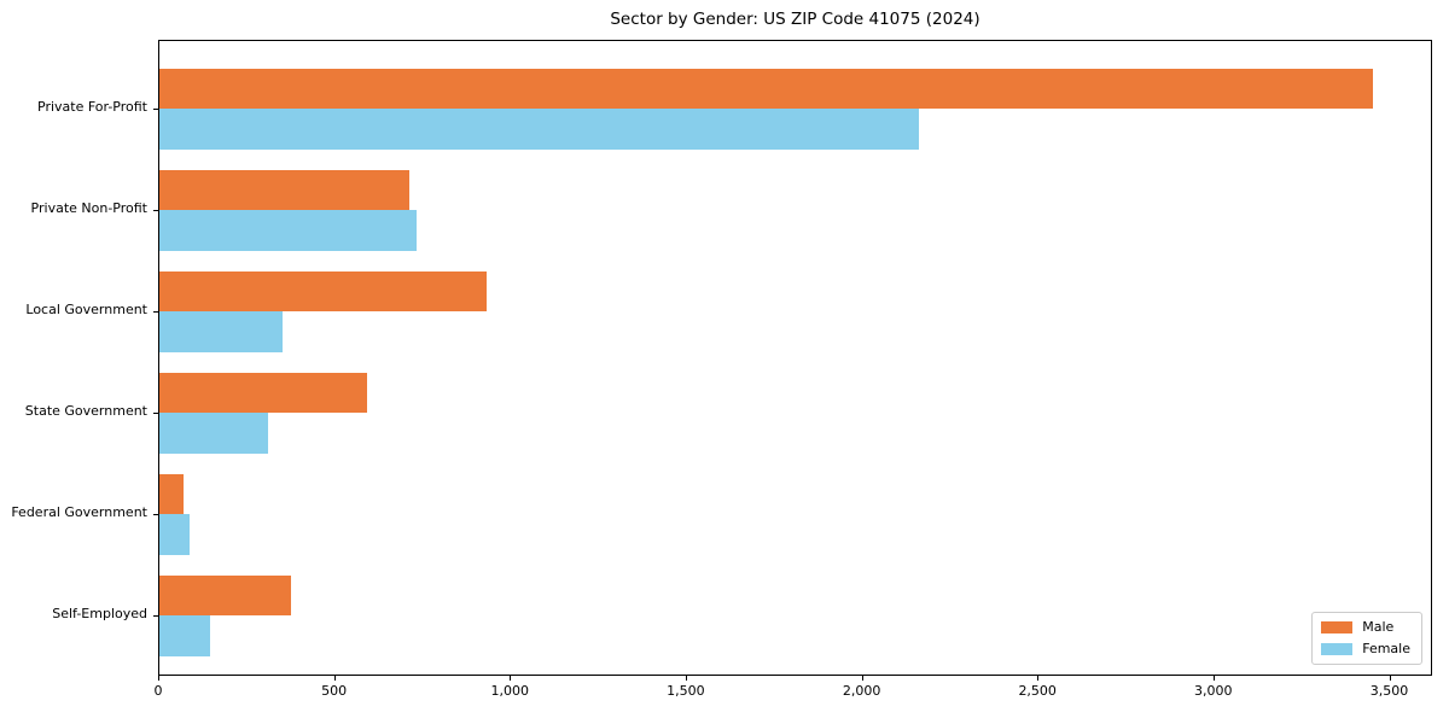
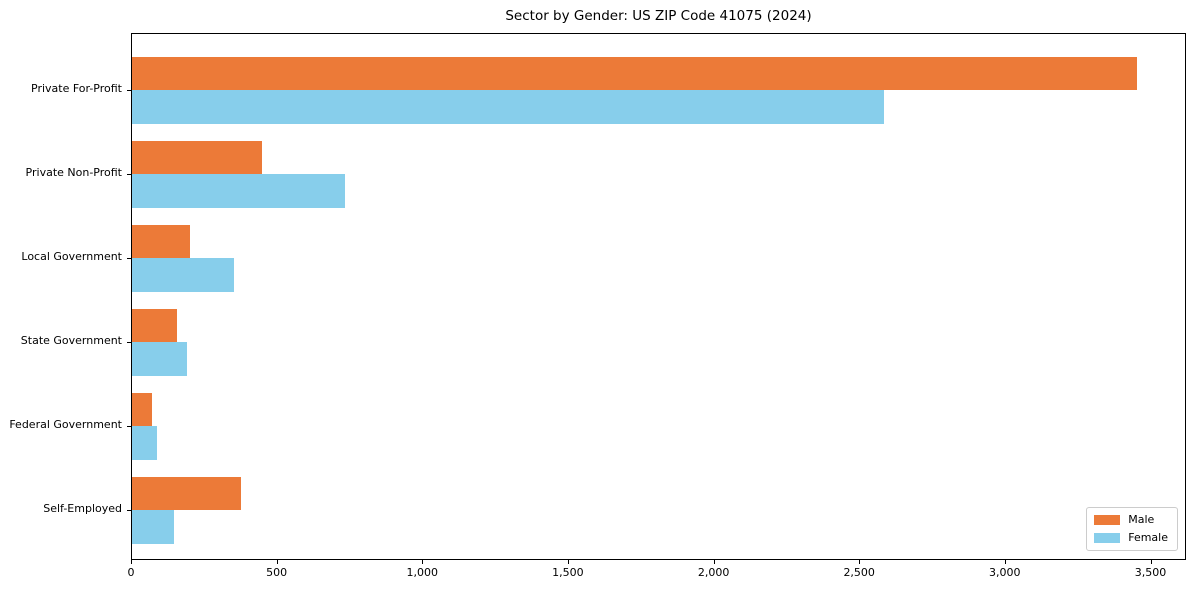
Female/Private For-Profit: 2160 -> 2580
Male/Private Non-Profit: 710 -> 440
Male/Local Government: 930 -> 200
Male/State Government: 590 -> 160
Female/State Government: 310 -> 190
